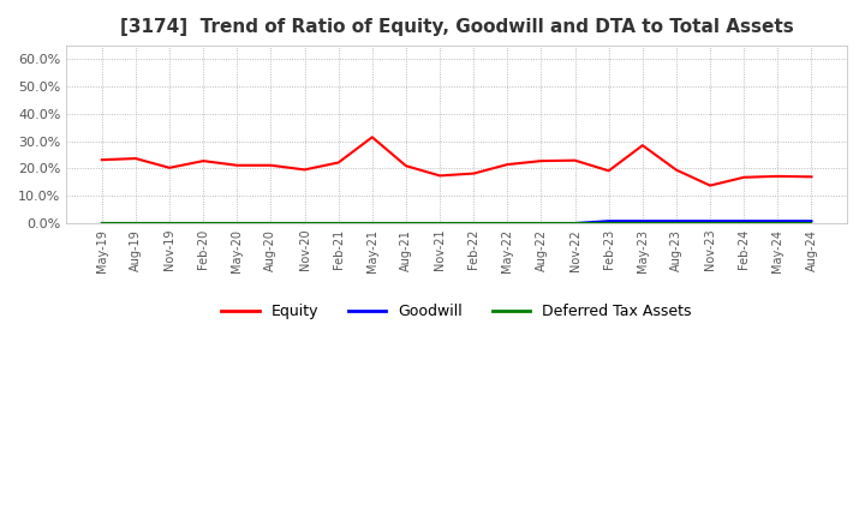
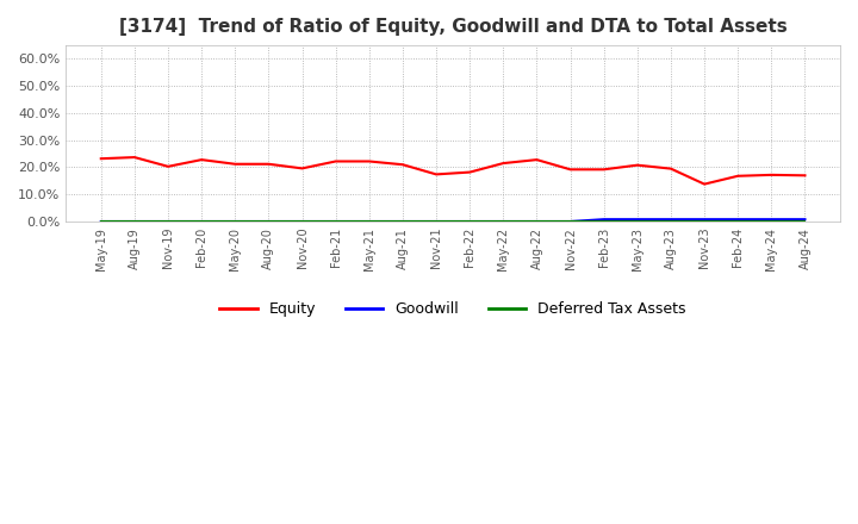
Equity/May-21: 31.5% -> 22.2%
Equity/Nov-22: 23.0% -> 19.2%
Equity/May-23: 28.5% -> 20.8%
